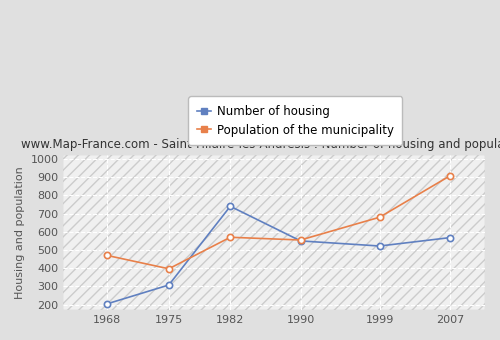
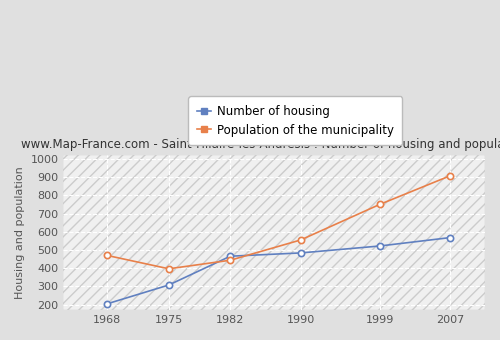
Number of housing/1982: 740 -> 470
Population of the municipality/1982: 570 -> 440
Number of housing/1990: 550 -> 480
Population of the municipality/1999: 680 -> 750
